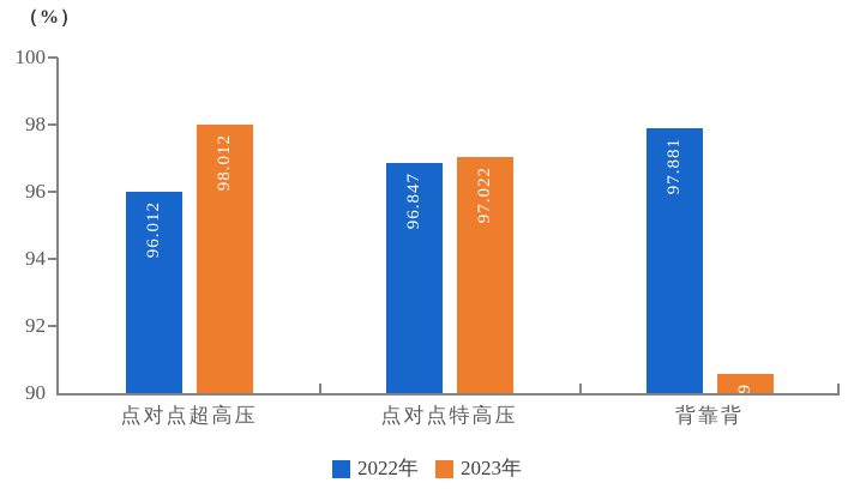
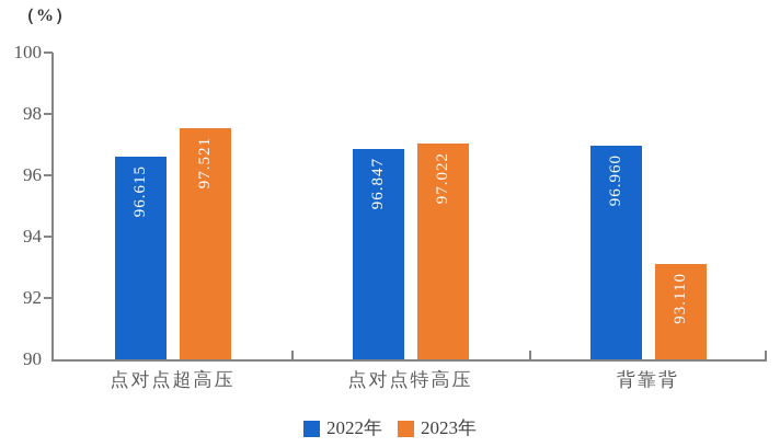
2022年/点对点超高压: 96.012 -> 96.615
2023年/点对点超高压: 98.012 -> 97.521
2022年/背靠背: 97.881 -> 96.960
2023年/背靠背: 90.589 -> 93.110
